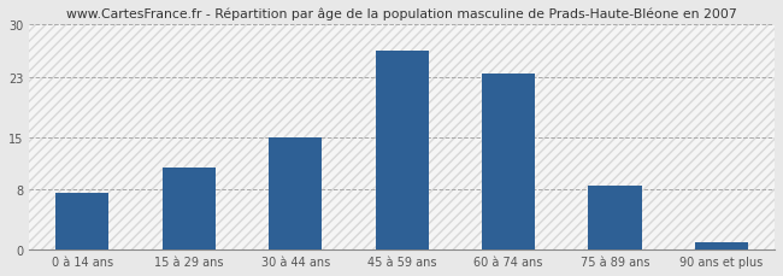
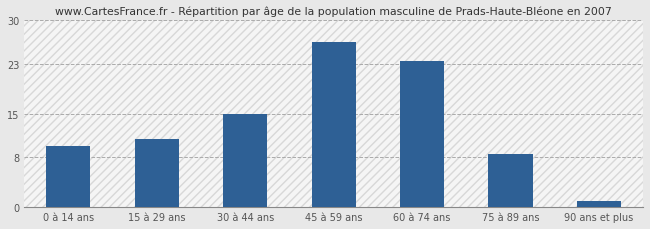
0 à 14 ans: 7.5 -> 9.8
